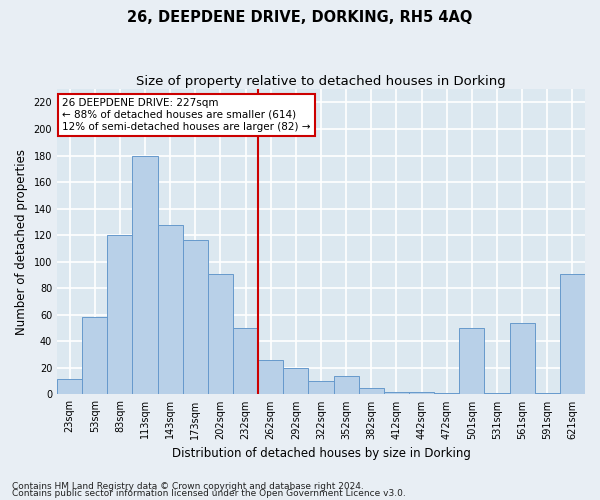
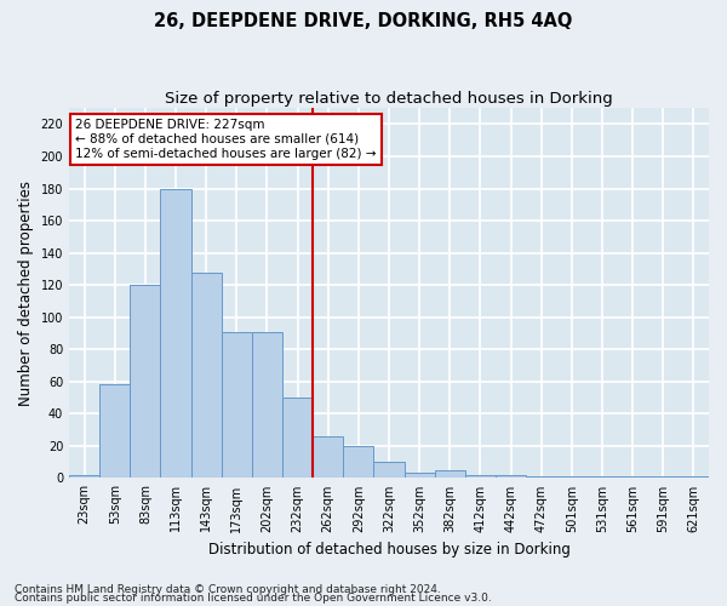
23sqm: 12 -> 2
173sqm: 116 -> 91
352sqm: 14 -> 3
501sqm: 50 -> 1
561sqm: 54 -> 1
621sqm: 91 -> 1
